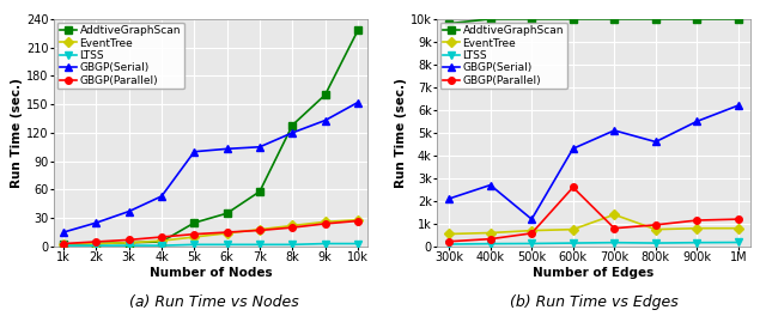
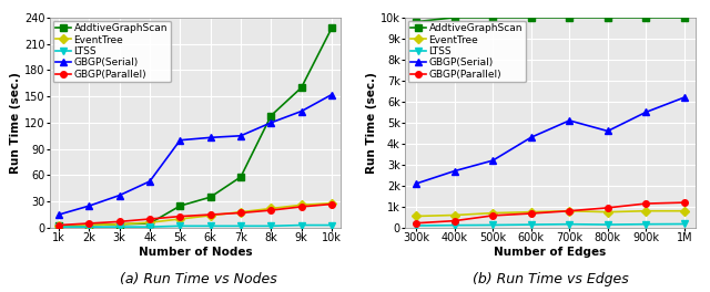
GBGP(Serial)/500k: 1.2k -> 3.2k
GBGP(Parallel)/600k: 2.6k -> 0.7k
EventTree/700k: 1.4k -> 0.8k
